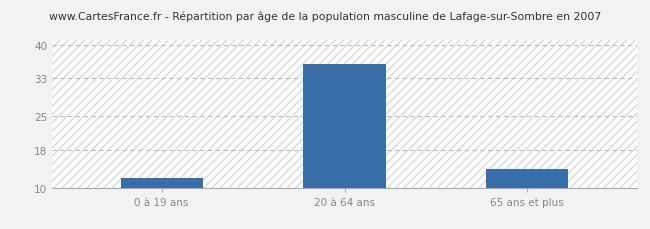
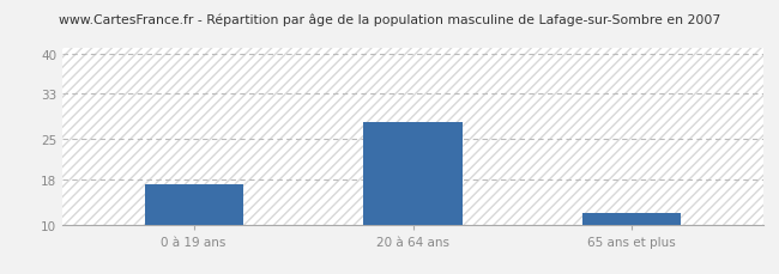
0 à 19 ans: 12 -> 17
20 à 64 ans: 36 -> 28
65 ans et plus: 14 -> 12
